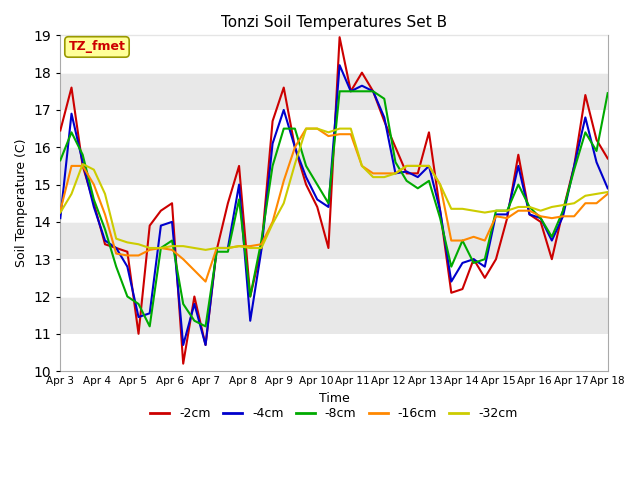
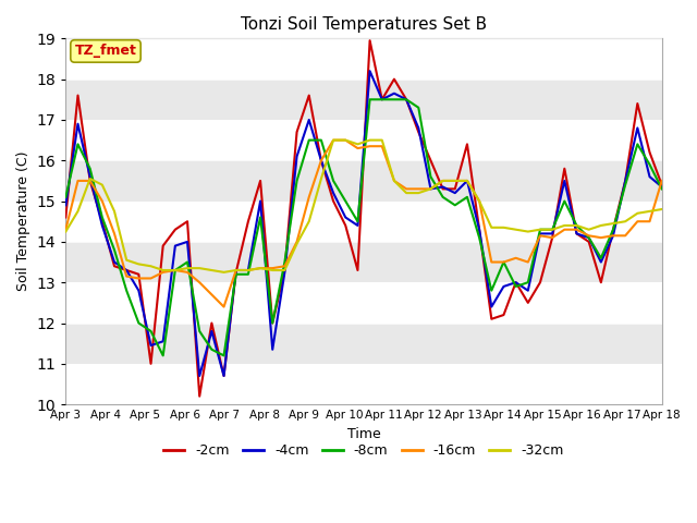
-2cm/Apr 3: 16.45 -> 14.60
-4cm/Apr 3: 14.10 -> 14.90
-8cm/Apr 3: 15.65 -> 15.10
-2cm/Apr 18: 15.70 -> 15.40
-4cm/Apr 18: 14.90 -> 15.35
-8cm/Apr 18: 17.45 -> 15.30
-16cm/Apr 18: 14.75 -> 15.50
